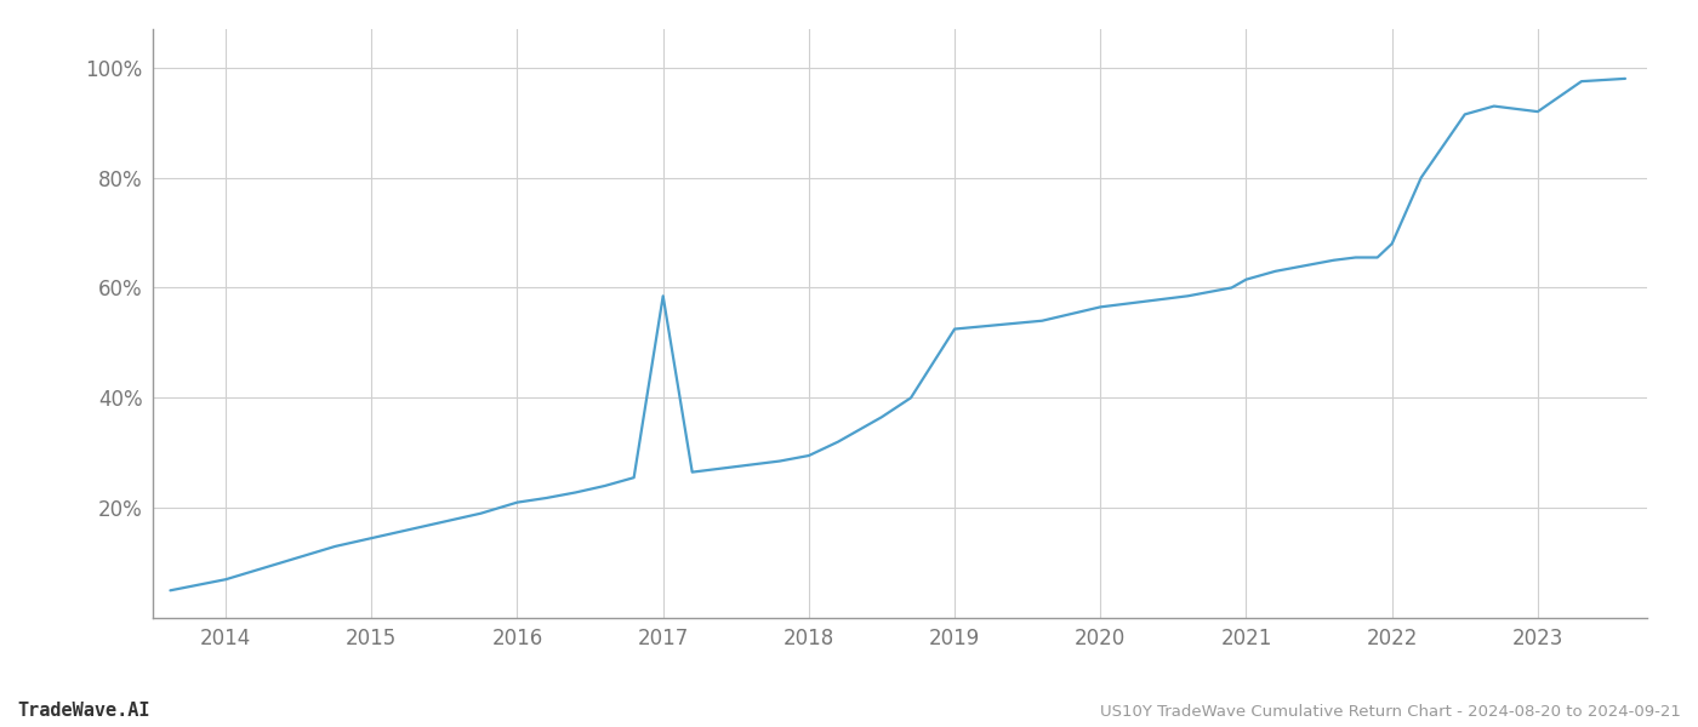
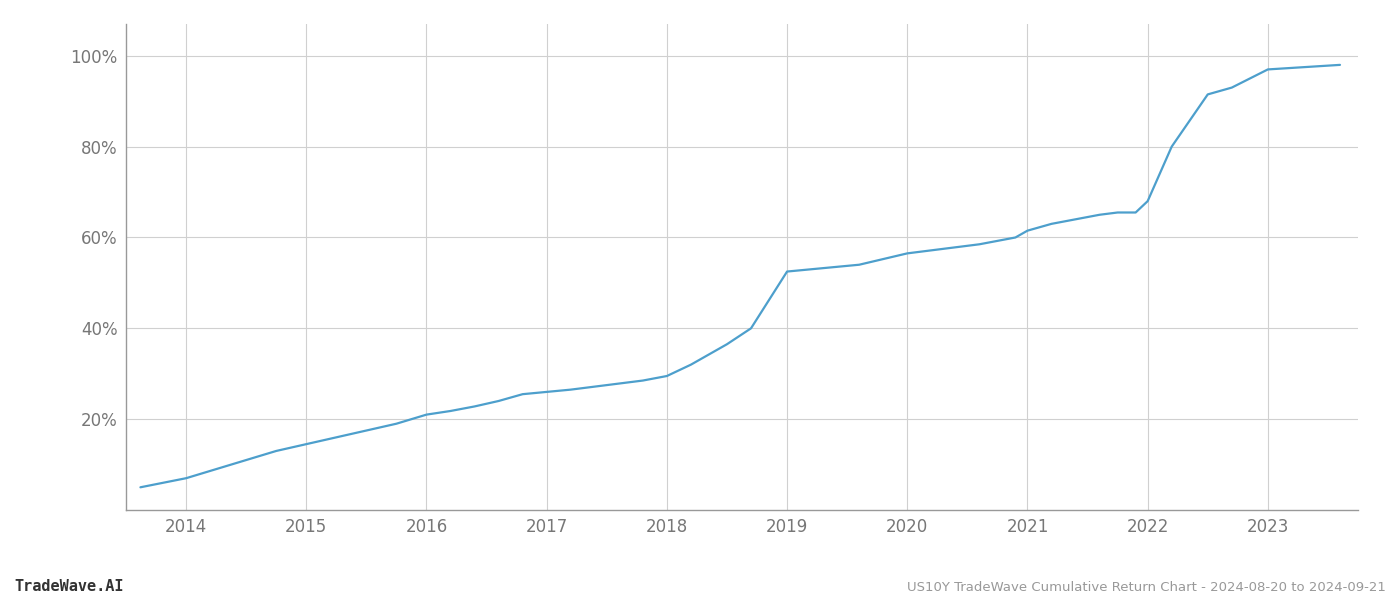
2017: 58.5% -> 26.0%
2023: 92.0% -> 97.0%
